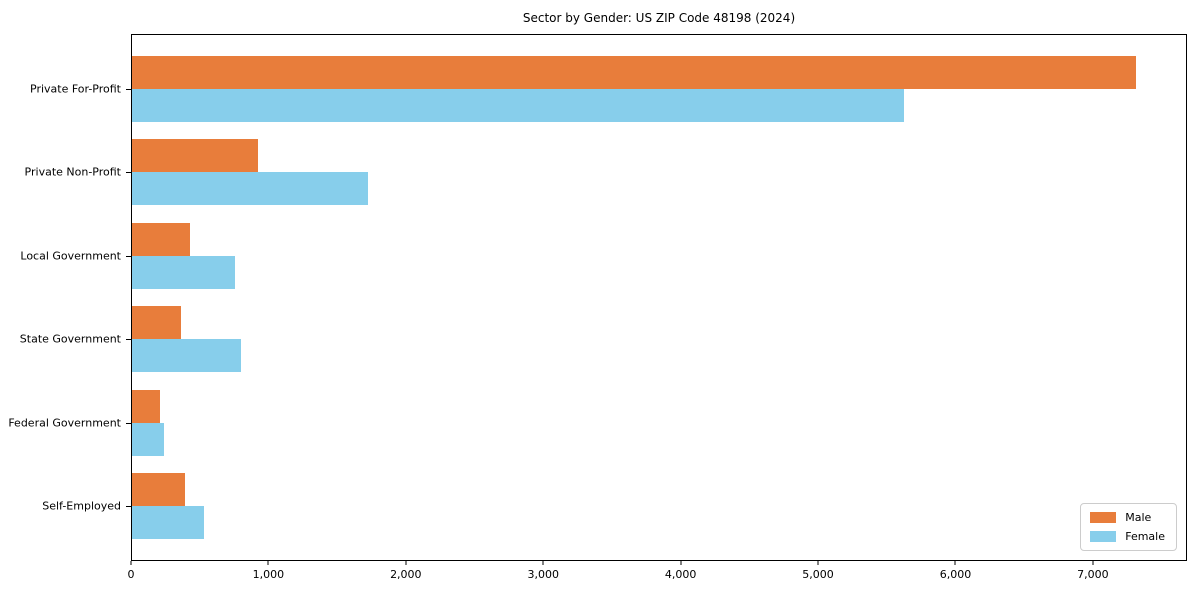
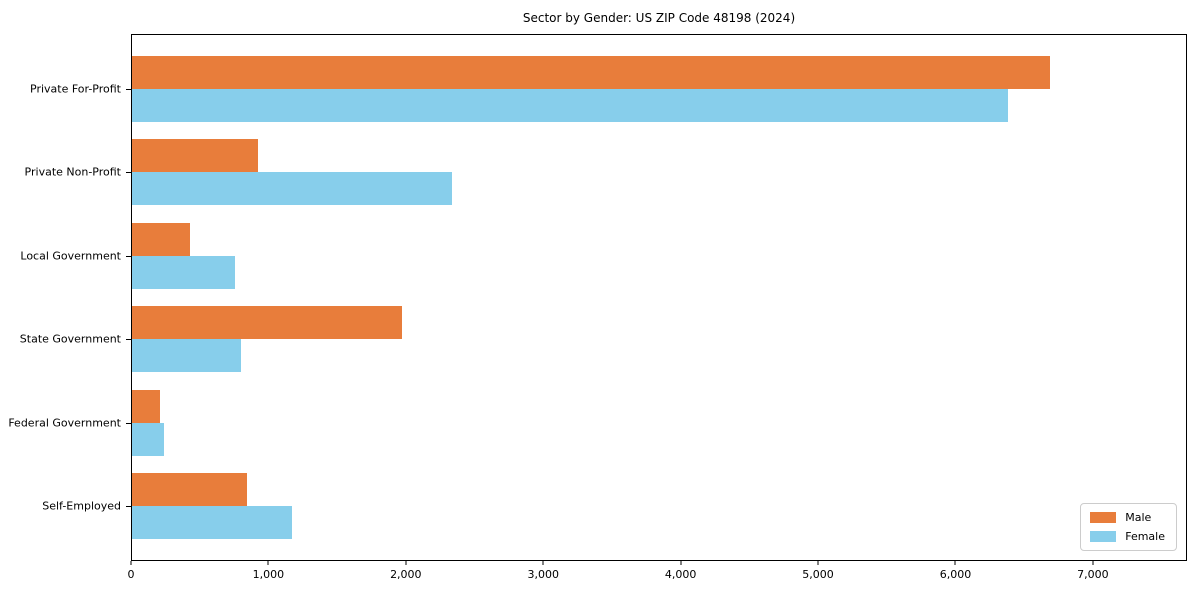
Male/Private For-Profit: 7320 -> 6690
Female/Private For-Profit: 5630 -> 6390
Female/Private Non-Profit: 1720 -> 2330
Male/State Government: 360 -> 1970
Male/Self-Employed: 380 -> 840
Female/Self-Employed: 520 -> 1170
